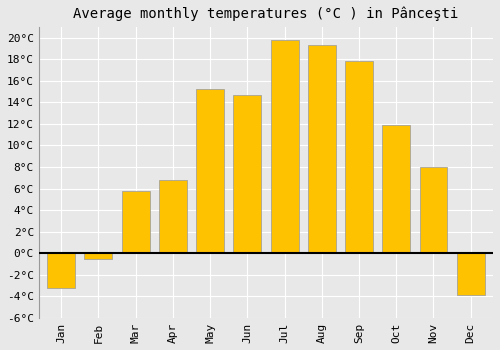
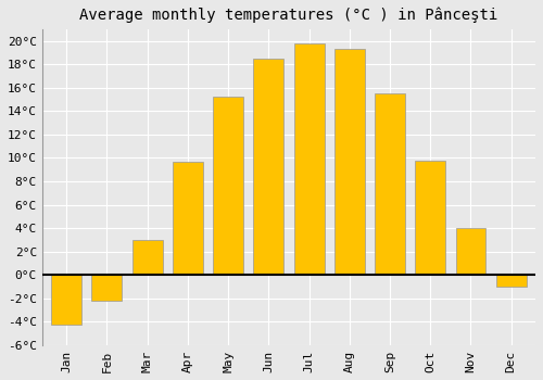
Jan: -3.2°C -> -4.2°C
Feb: -0.5°C -> -2.2°C
Mar: 5.8°C -> 3.0°C
Apr: 6.8°C -> 9.7°C
Jun: 14.7°C -> 18.5°C
Sep: 17.8°C -> 15.5°C
Oct: 11.9°C -> 9.8°C
Nov: 8.0°C -> 4.0°C
Dec: -3.9°C -> -1.0°C
